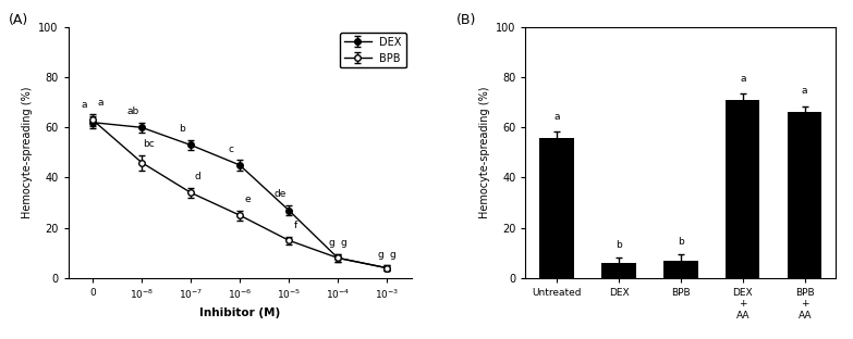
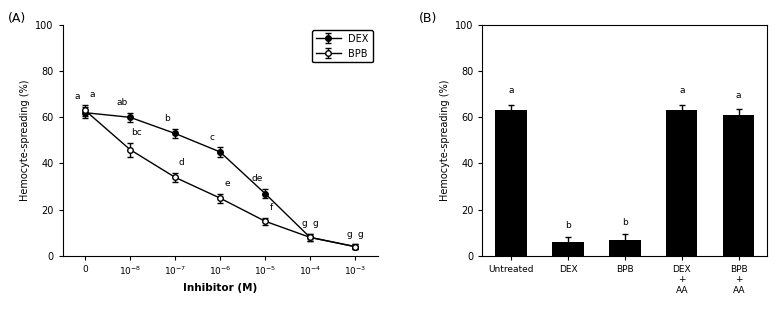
Untreated: 56 -> 63
DEX + AA: 71 -> 63
BPB + AA: 66 -> 61
